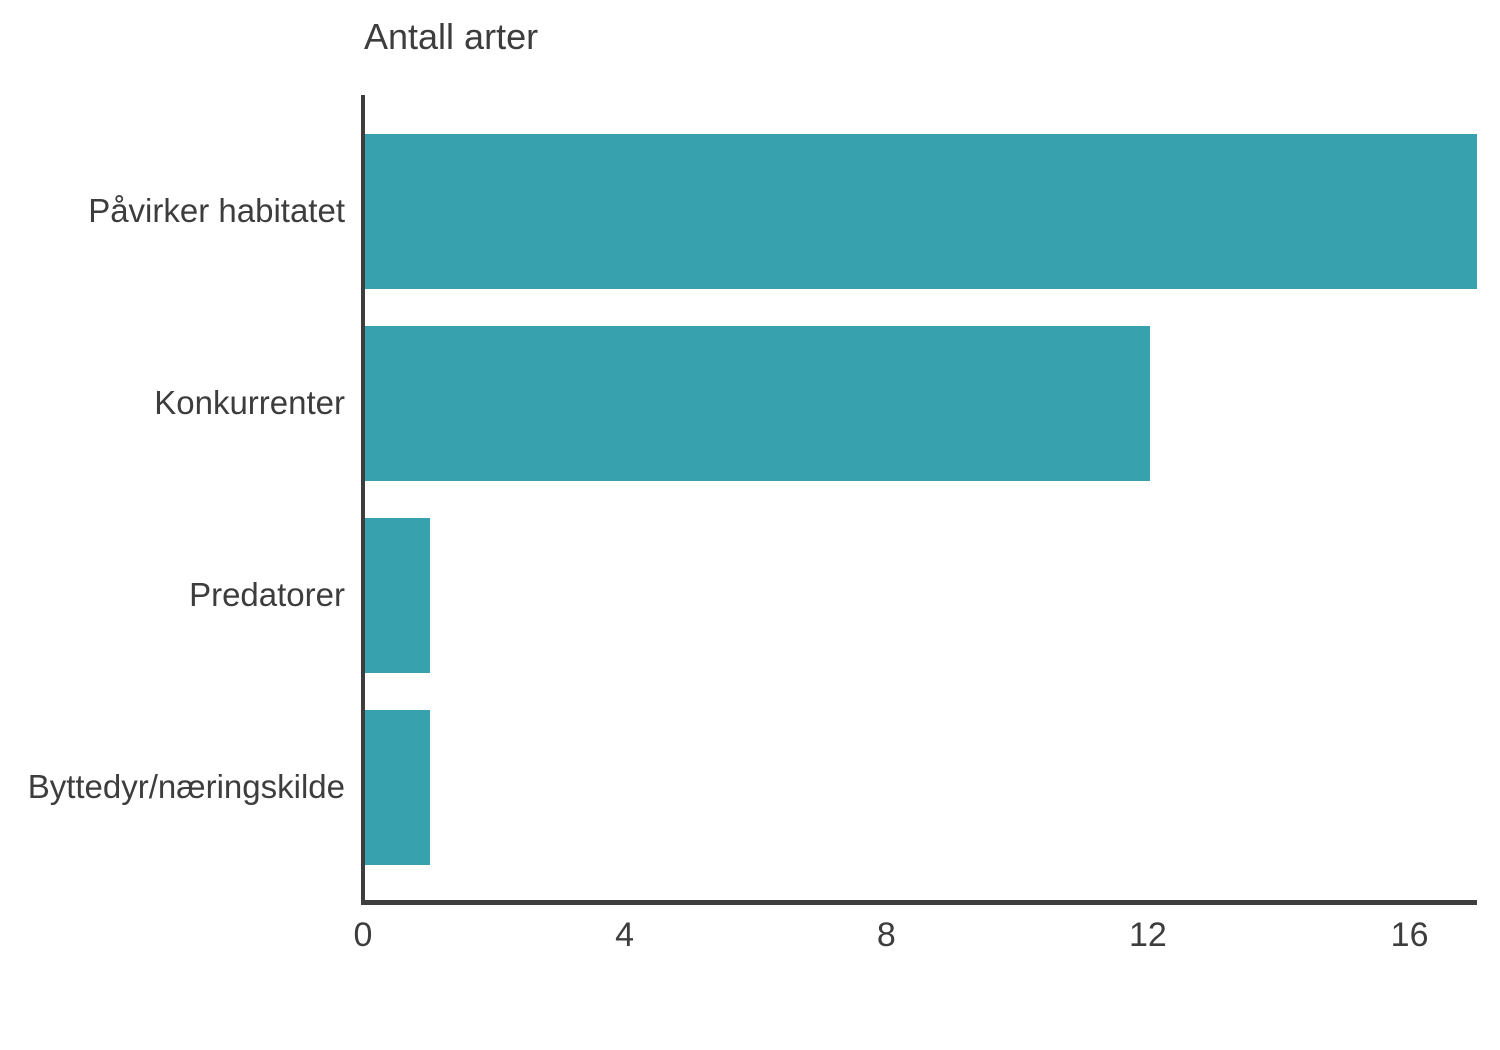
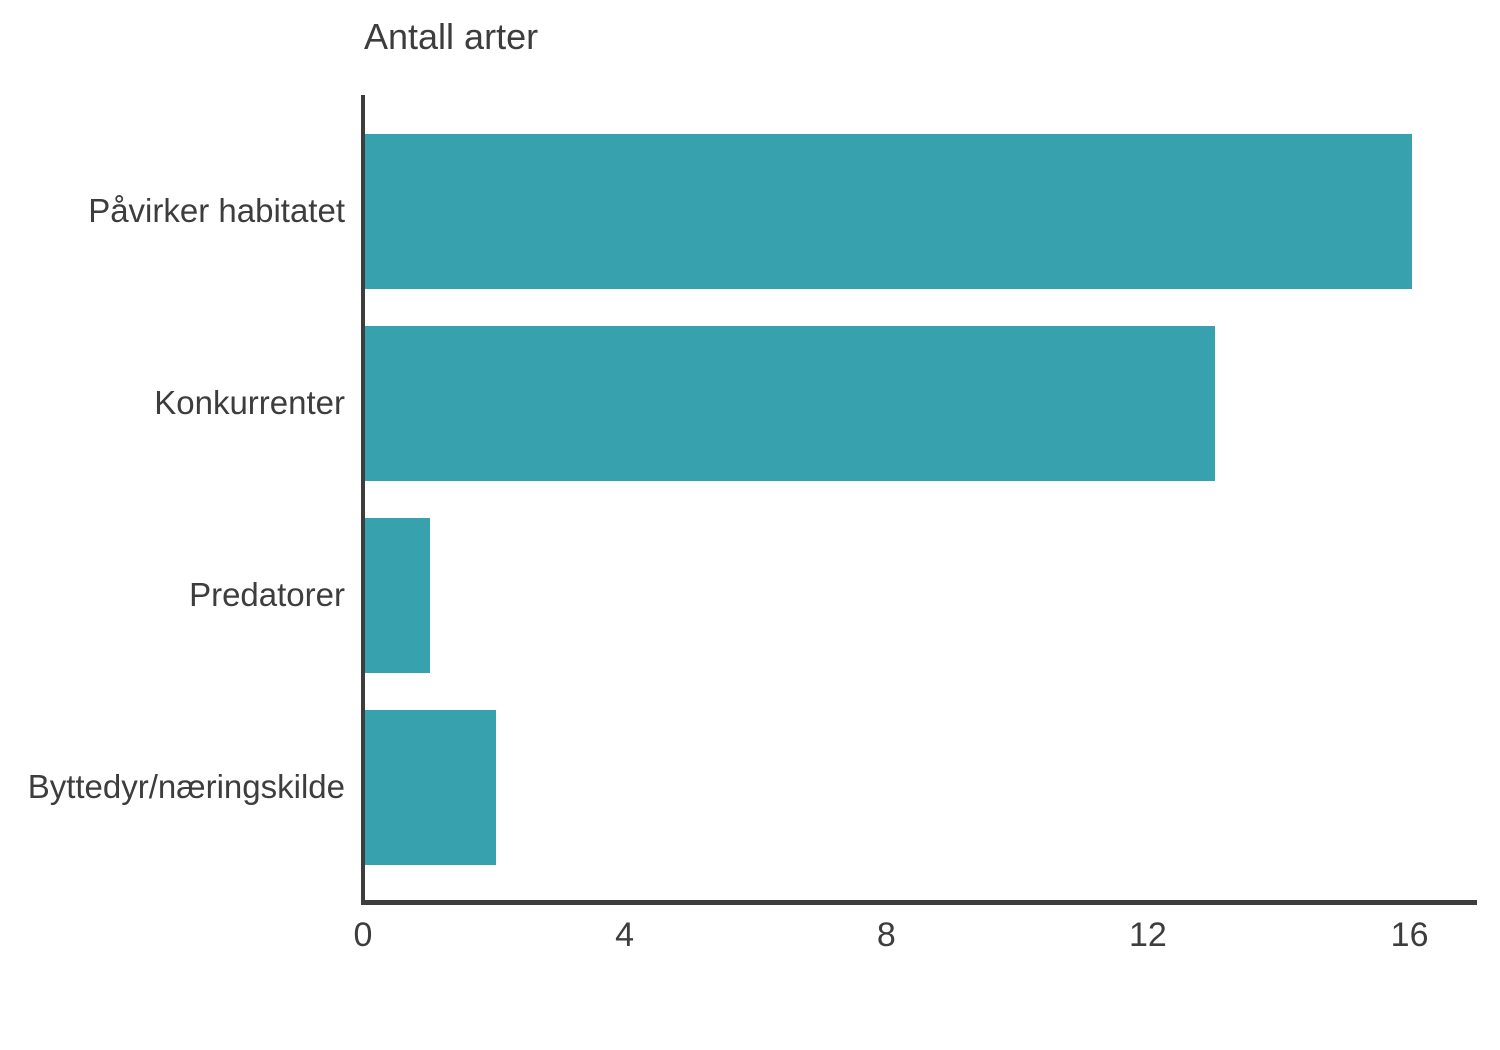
Påvirker habitatet: 17 -> 16
Konkurrenter: 12 -> 13
Byttedyr/næringskilde: 1 -> 2
